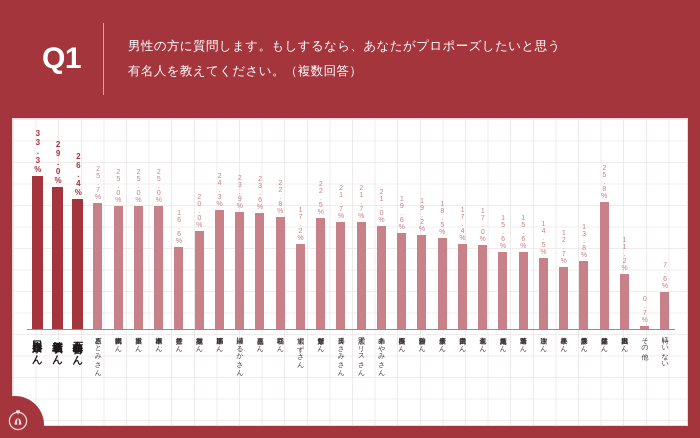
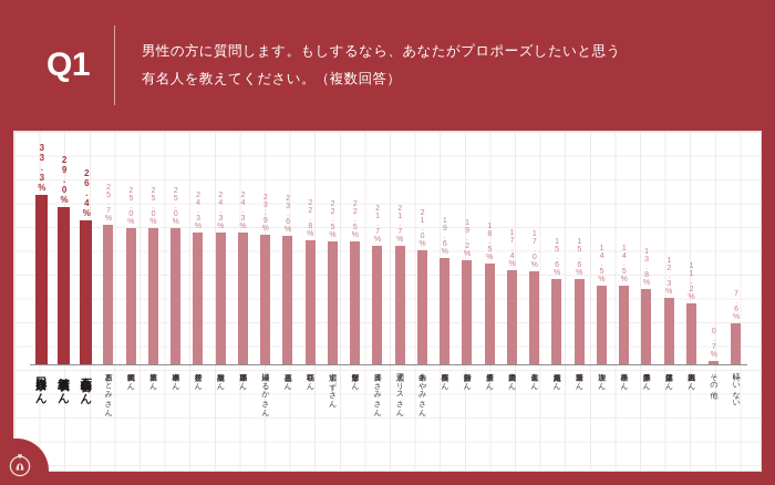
芳根京子さん: 16.6% -> 24.3%
有村架純さん: 20.0% -> 24.3%
広瀬すずさん: 17.2% -> 22.5%
小松菜奈さん: 12.7% -> 14.5%
佐藤栞里さん: 25.8% -> 12.3%
